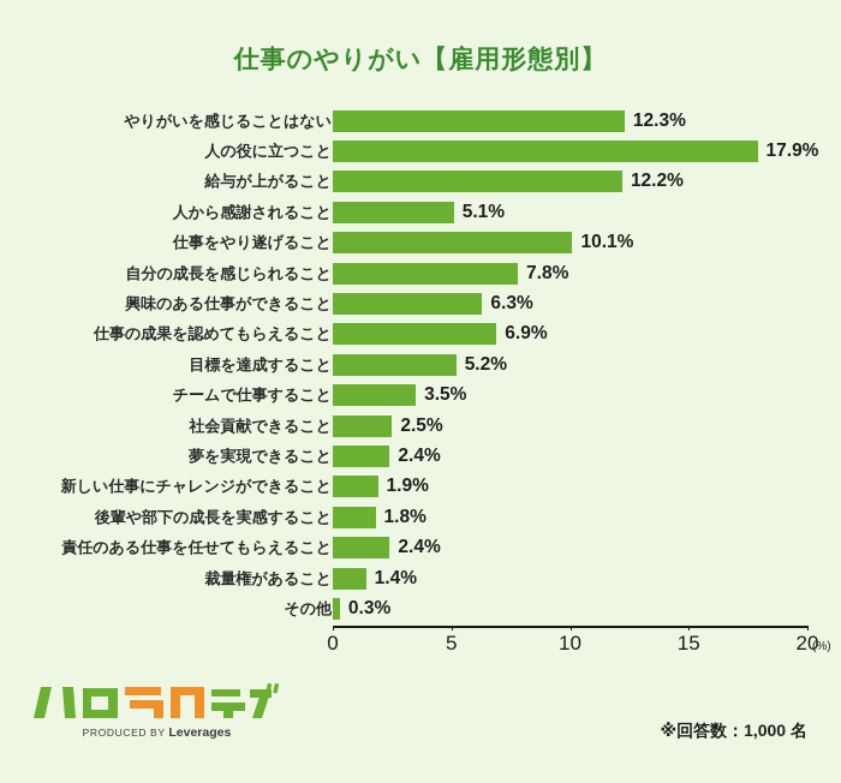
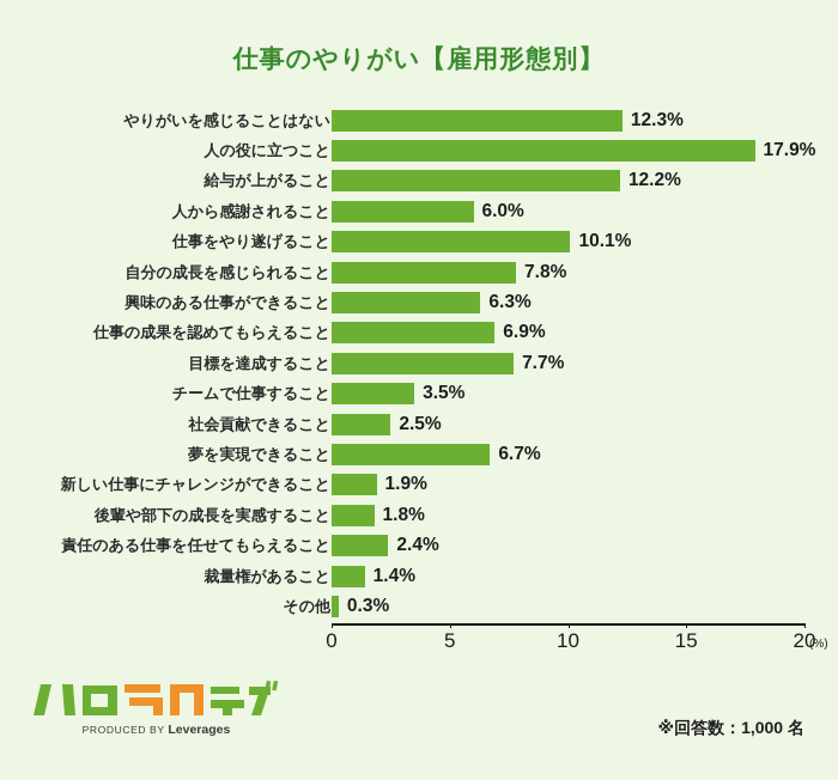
人から感謝されること: 5.1% -> 6.0%
目標を達成すること: 5.2% -> 7.7%
夢を実現できること: 2.4% -> 6.7%
